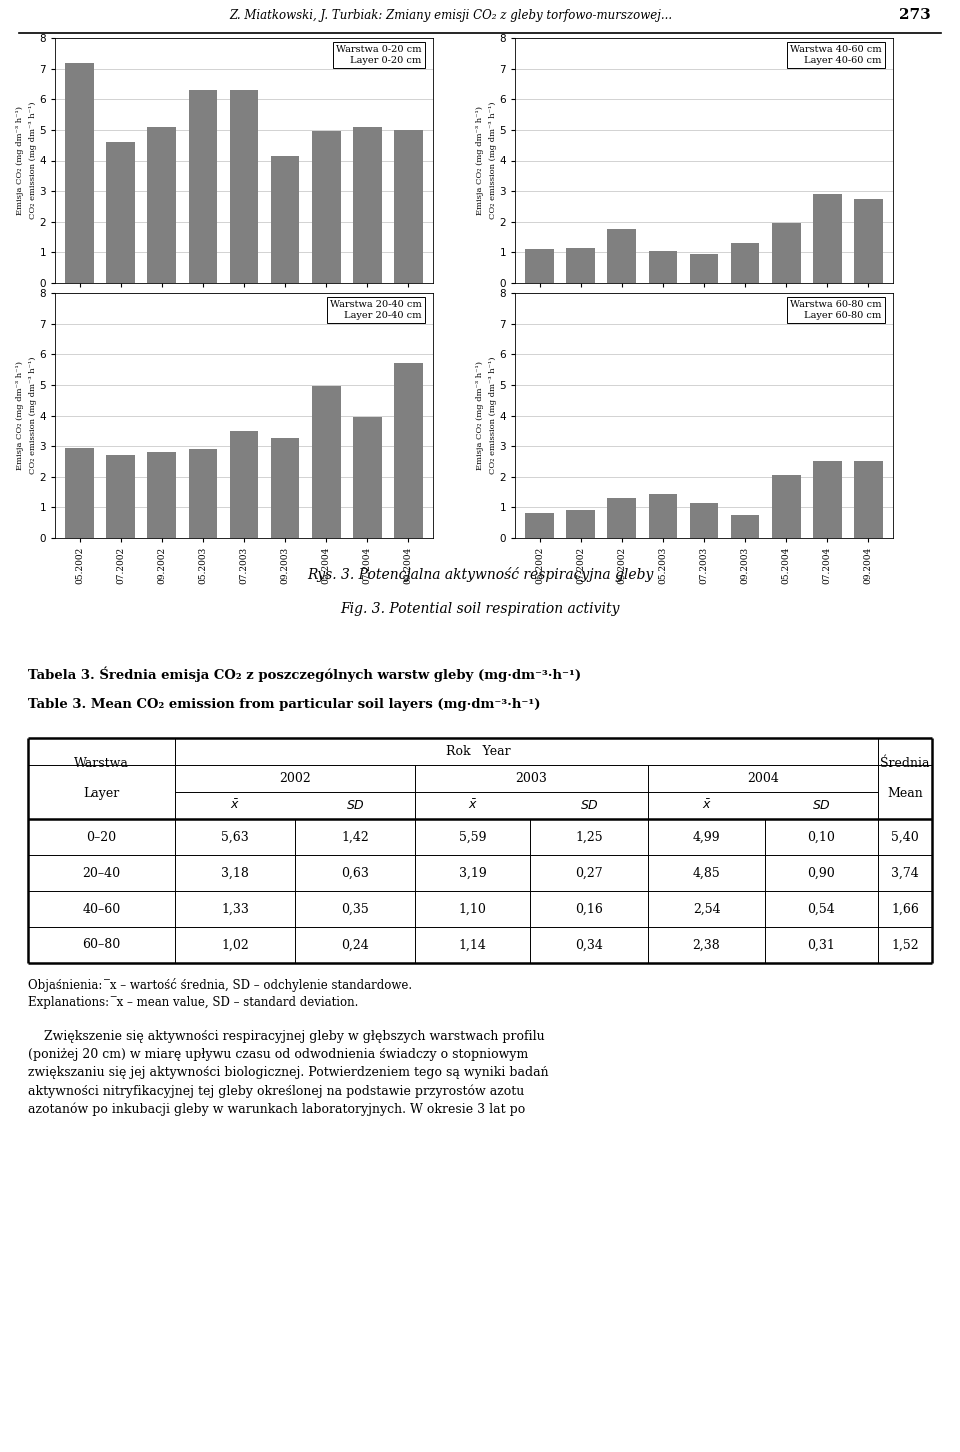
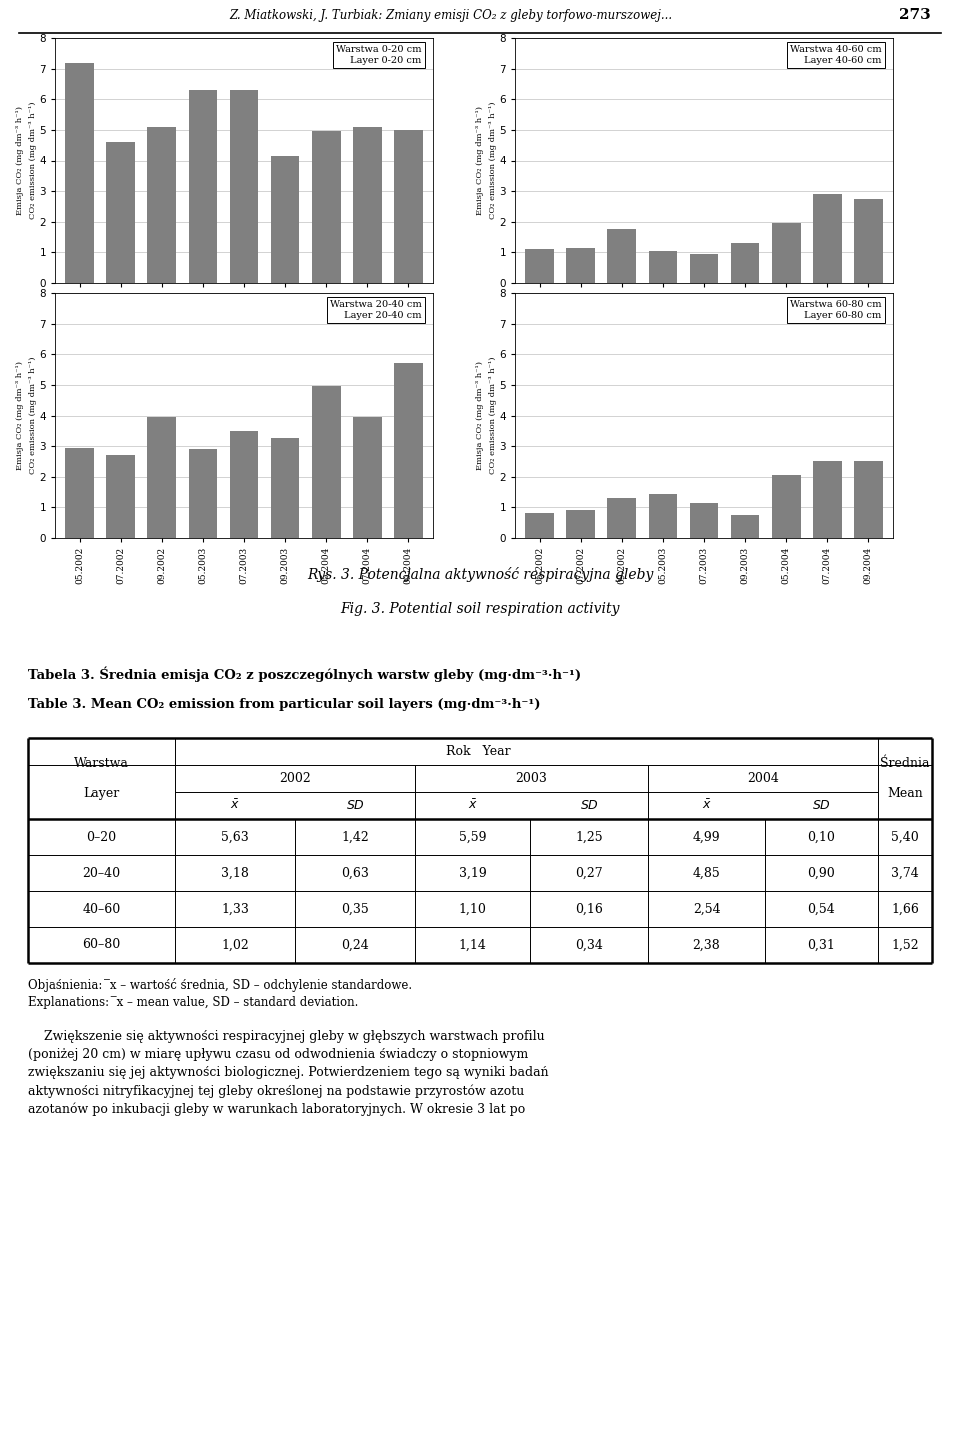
09.2002: 2.80 -> 3.95
